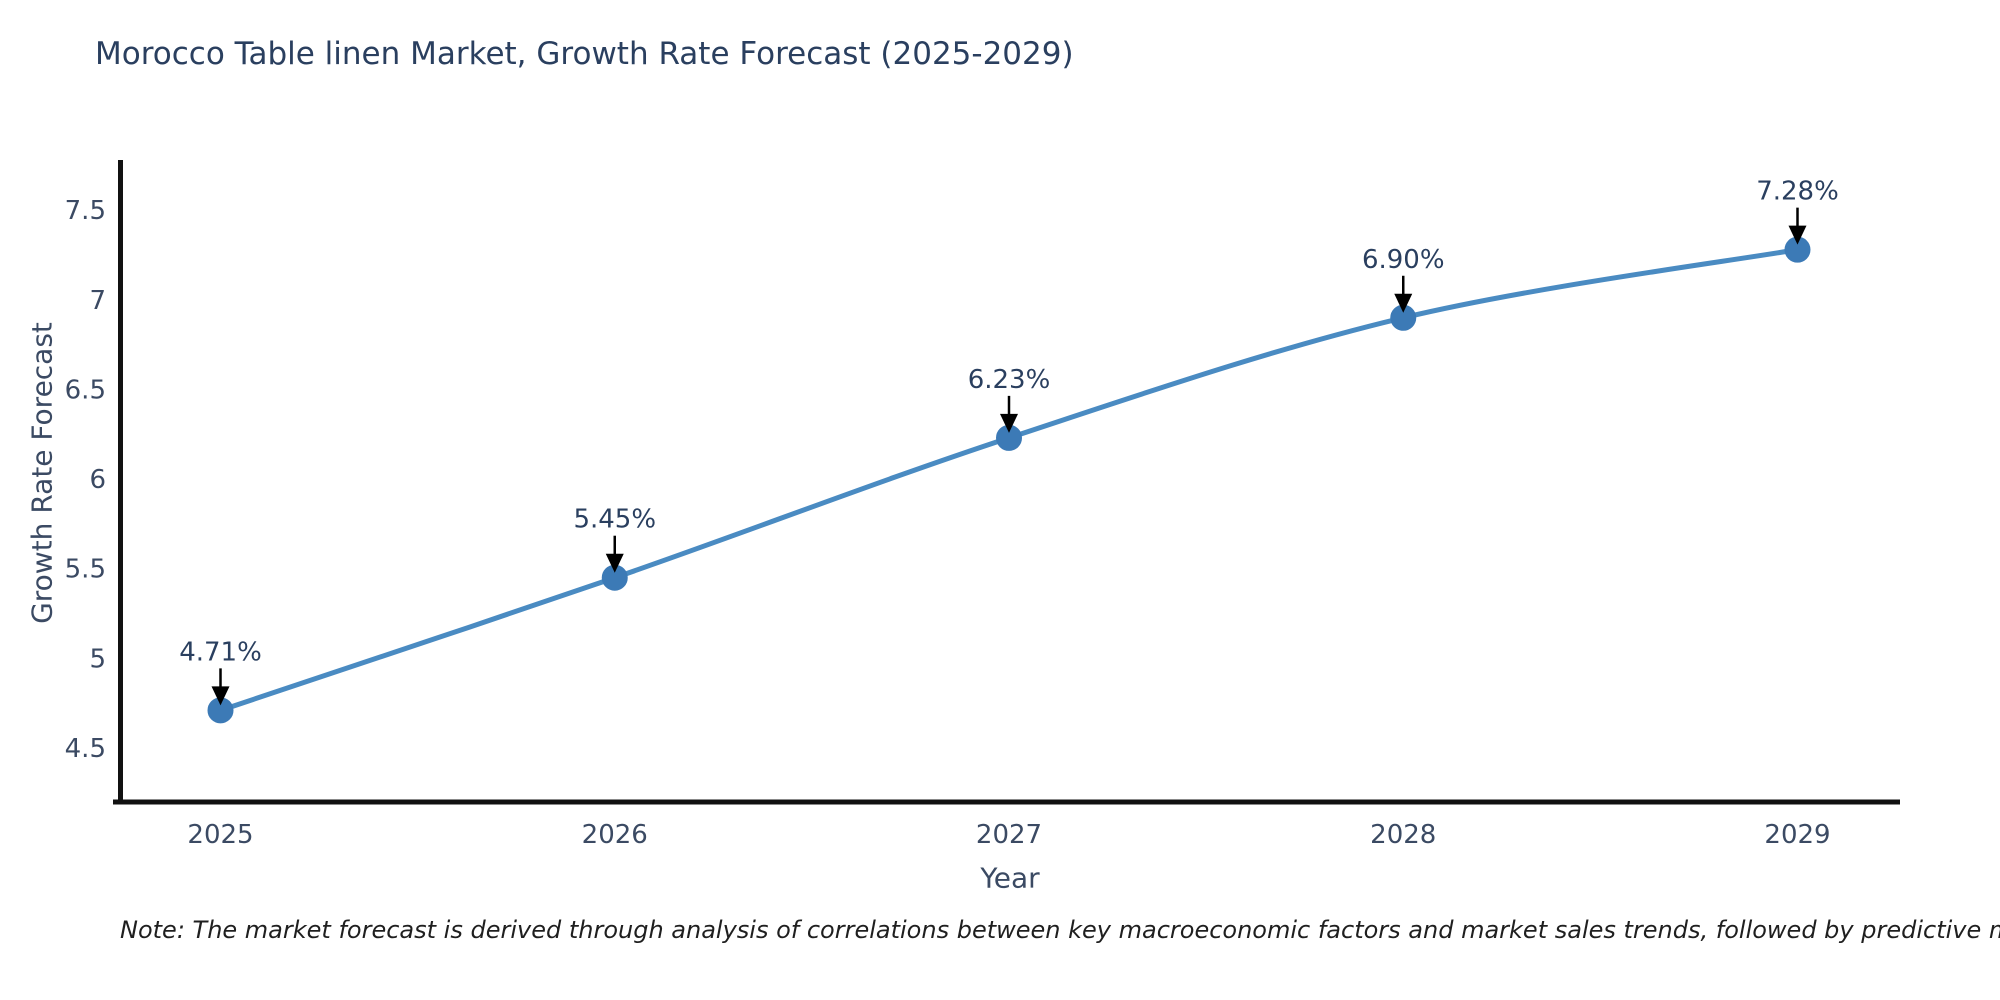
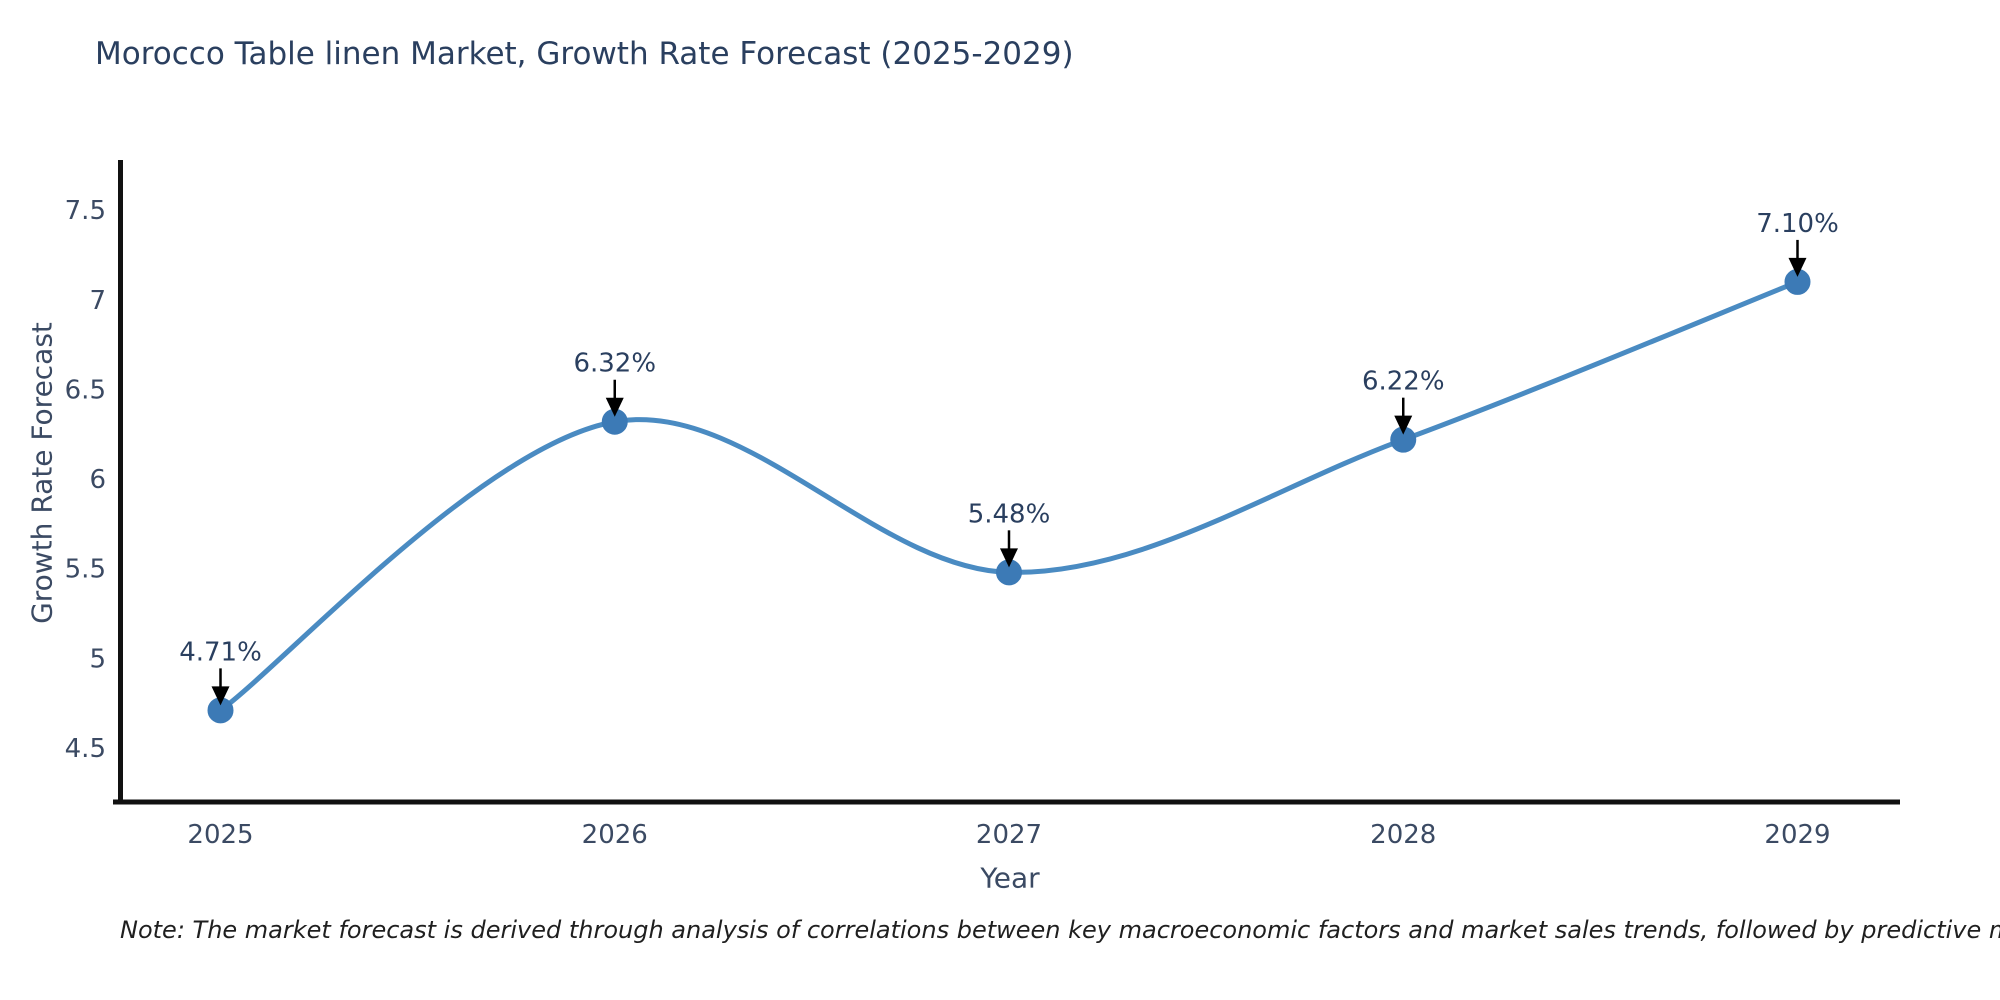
2026: 5.45% -> 6.32%
2027: 6.23% -> 5.48%
2028: 6.90% -> 6.22%
2029: 7.28% -> 7.10%
